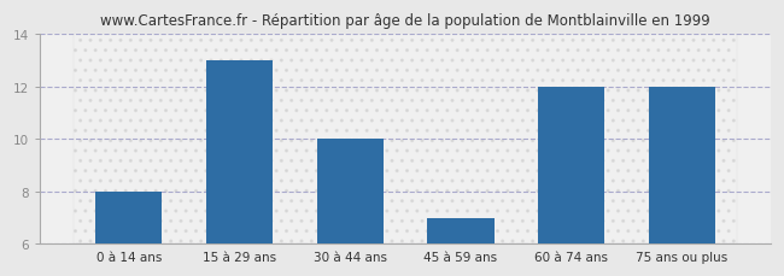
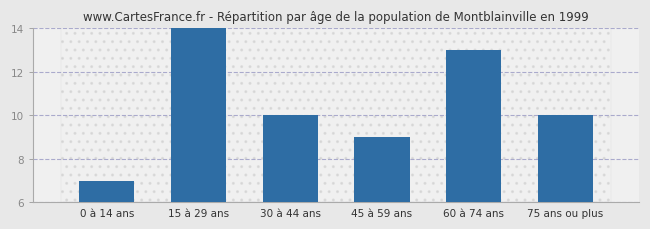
0 à 14 ans: 8 -> 7
15 à 29 ans: 13 -> 14
45 à 59 ans: 7 -> 9
60 à 74 ans: 12 -> 13
75 ans ou plus: 12 -> 10
